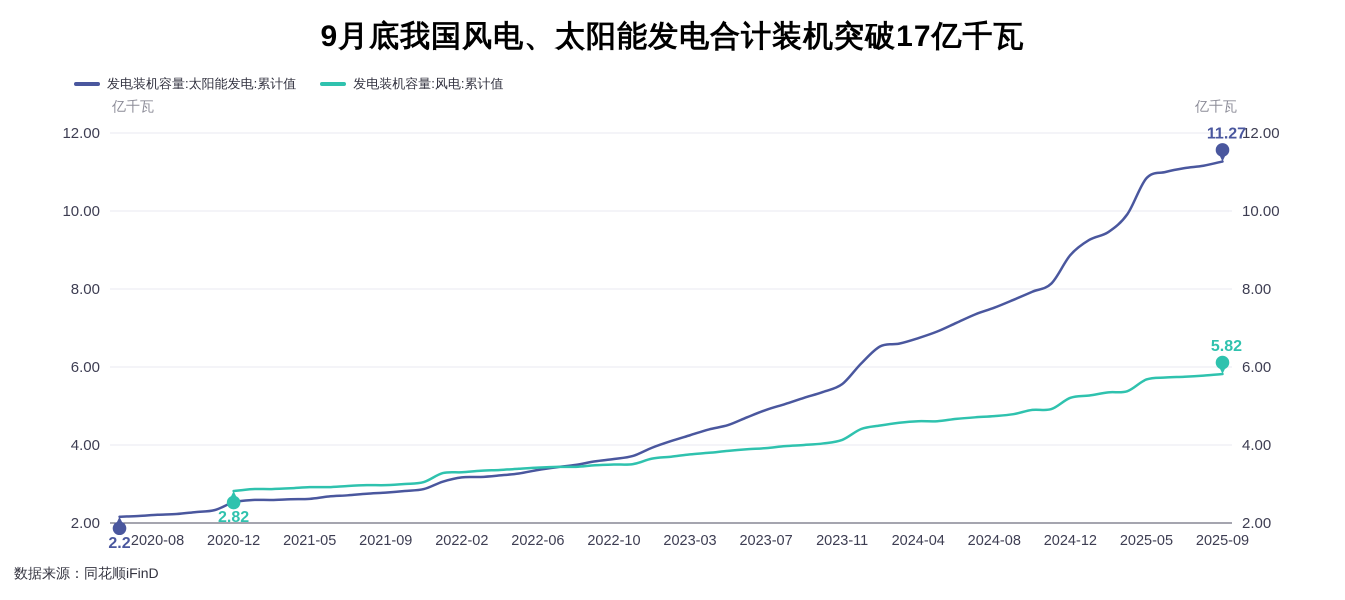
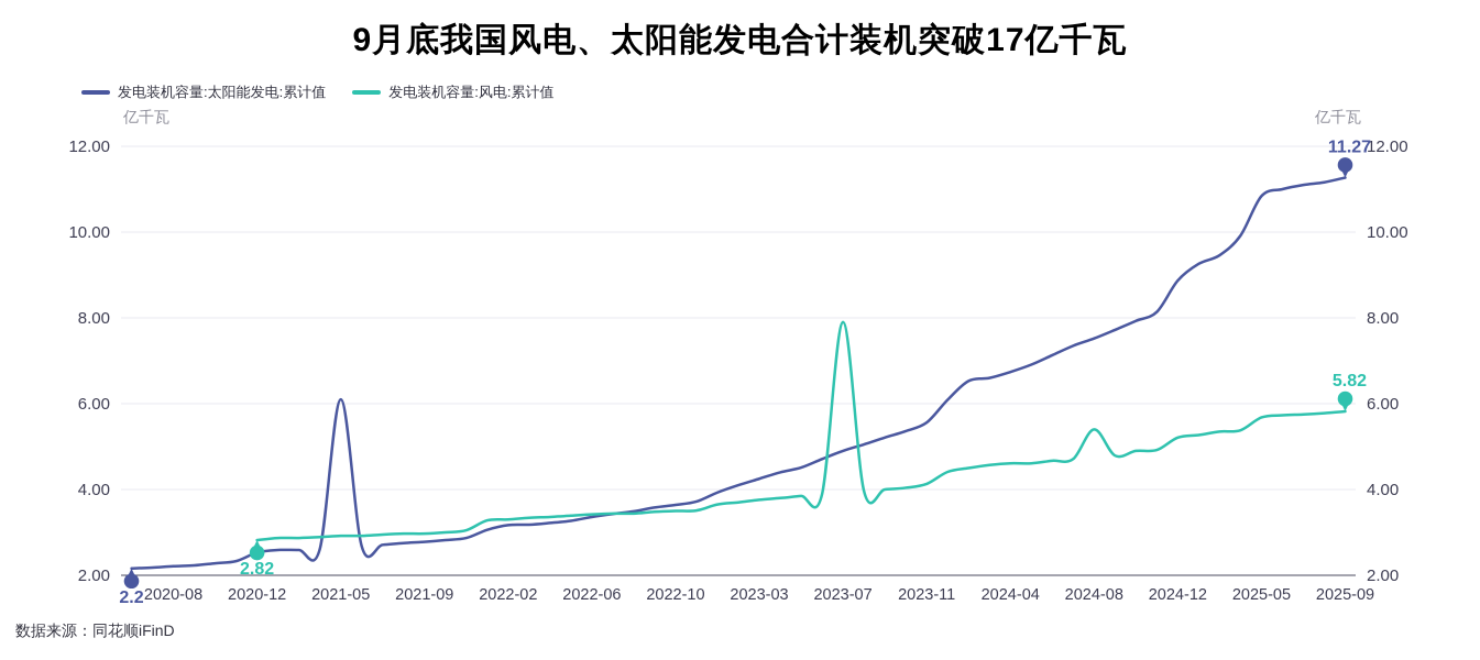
发电装机容量:太阳能发电:累计值/2021-05: 2.6 -> 6.1
发电装机容量:风电:累计值/2023-07: 3.9 -> 7.9
发电装机容量:风电:累计值/2024-08: 4.7 -> 5.4
